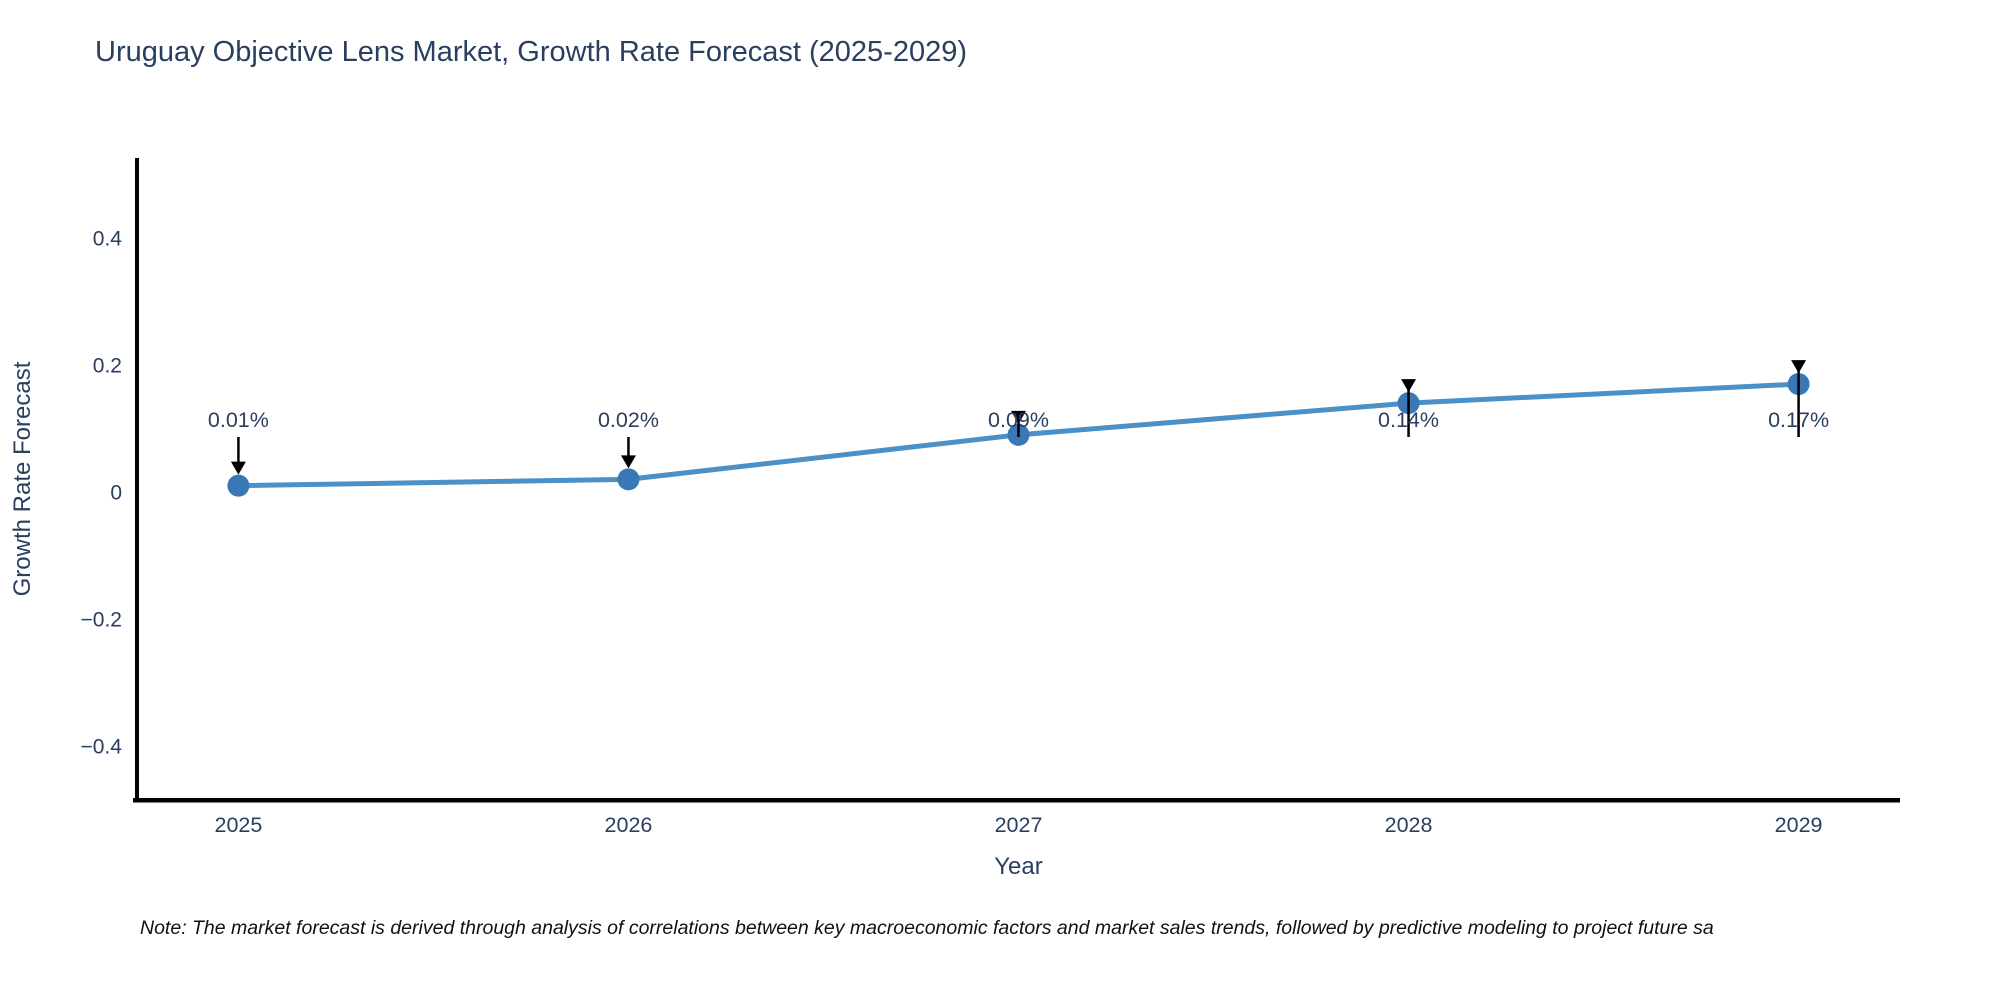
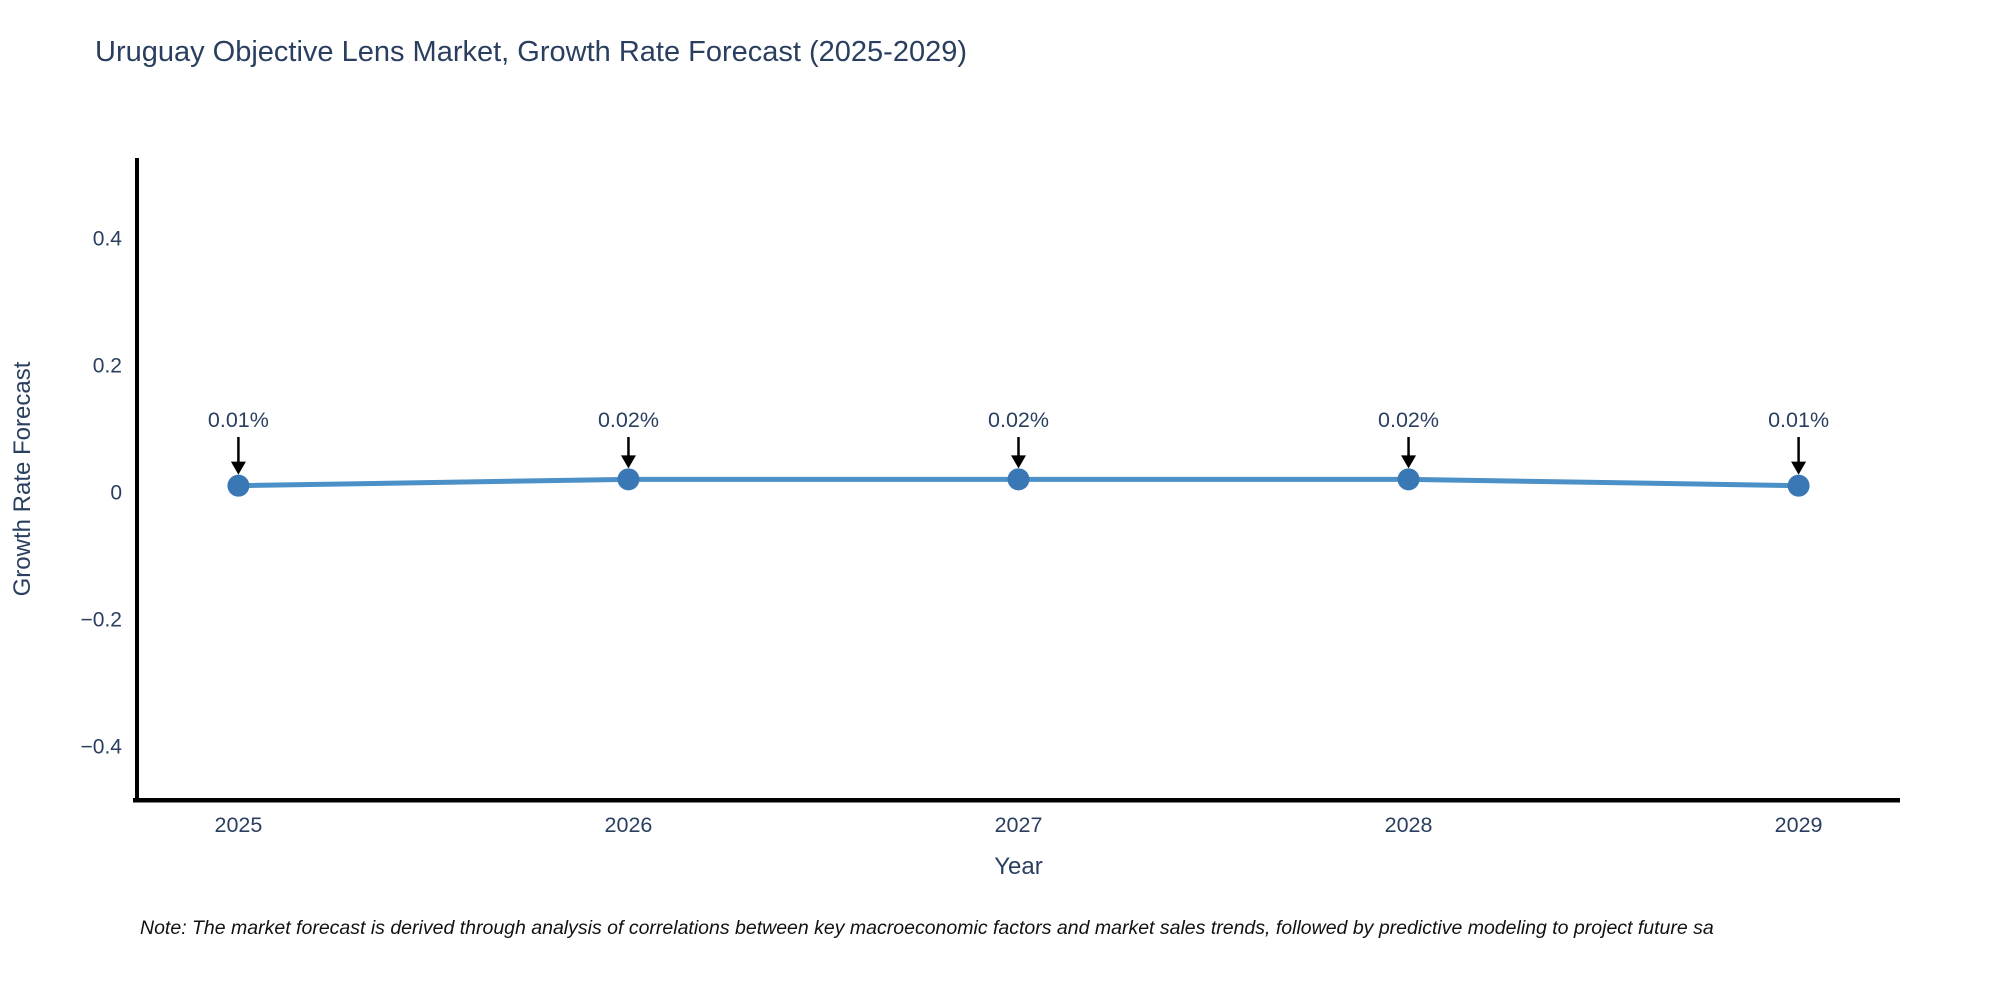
2027: 0.09% -> 0.02%
2028: 0.14% -> 0.02%
2029: 0.17% -> 0.01%
